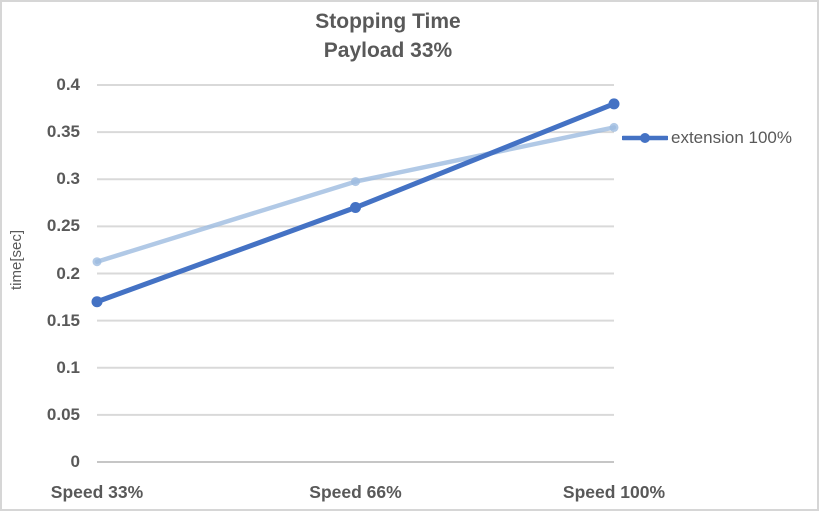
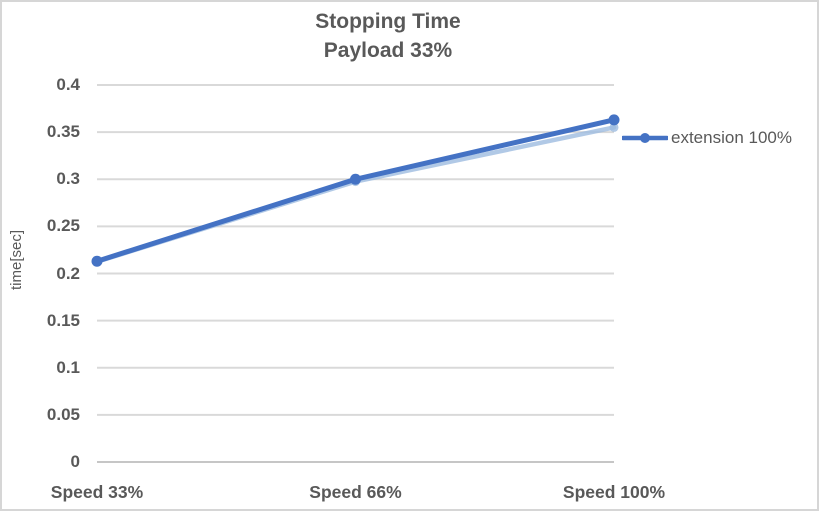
Speed 33%: 0.17 -> 0.21
Speed 66%: 0.27 -> 0.30
Speed 100%: 0.38 -> 0.36
